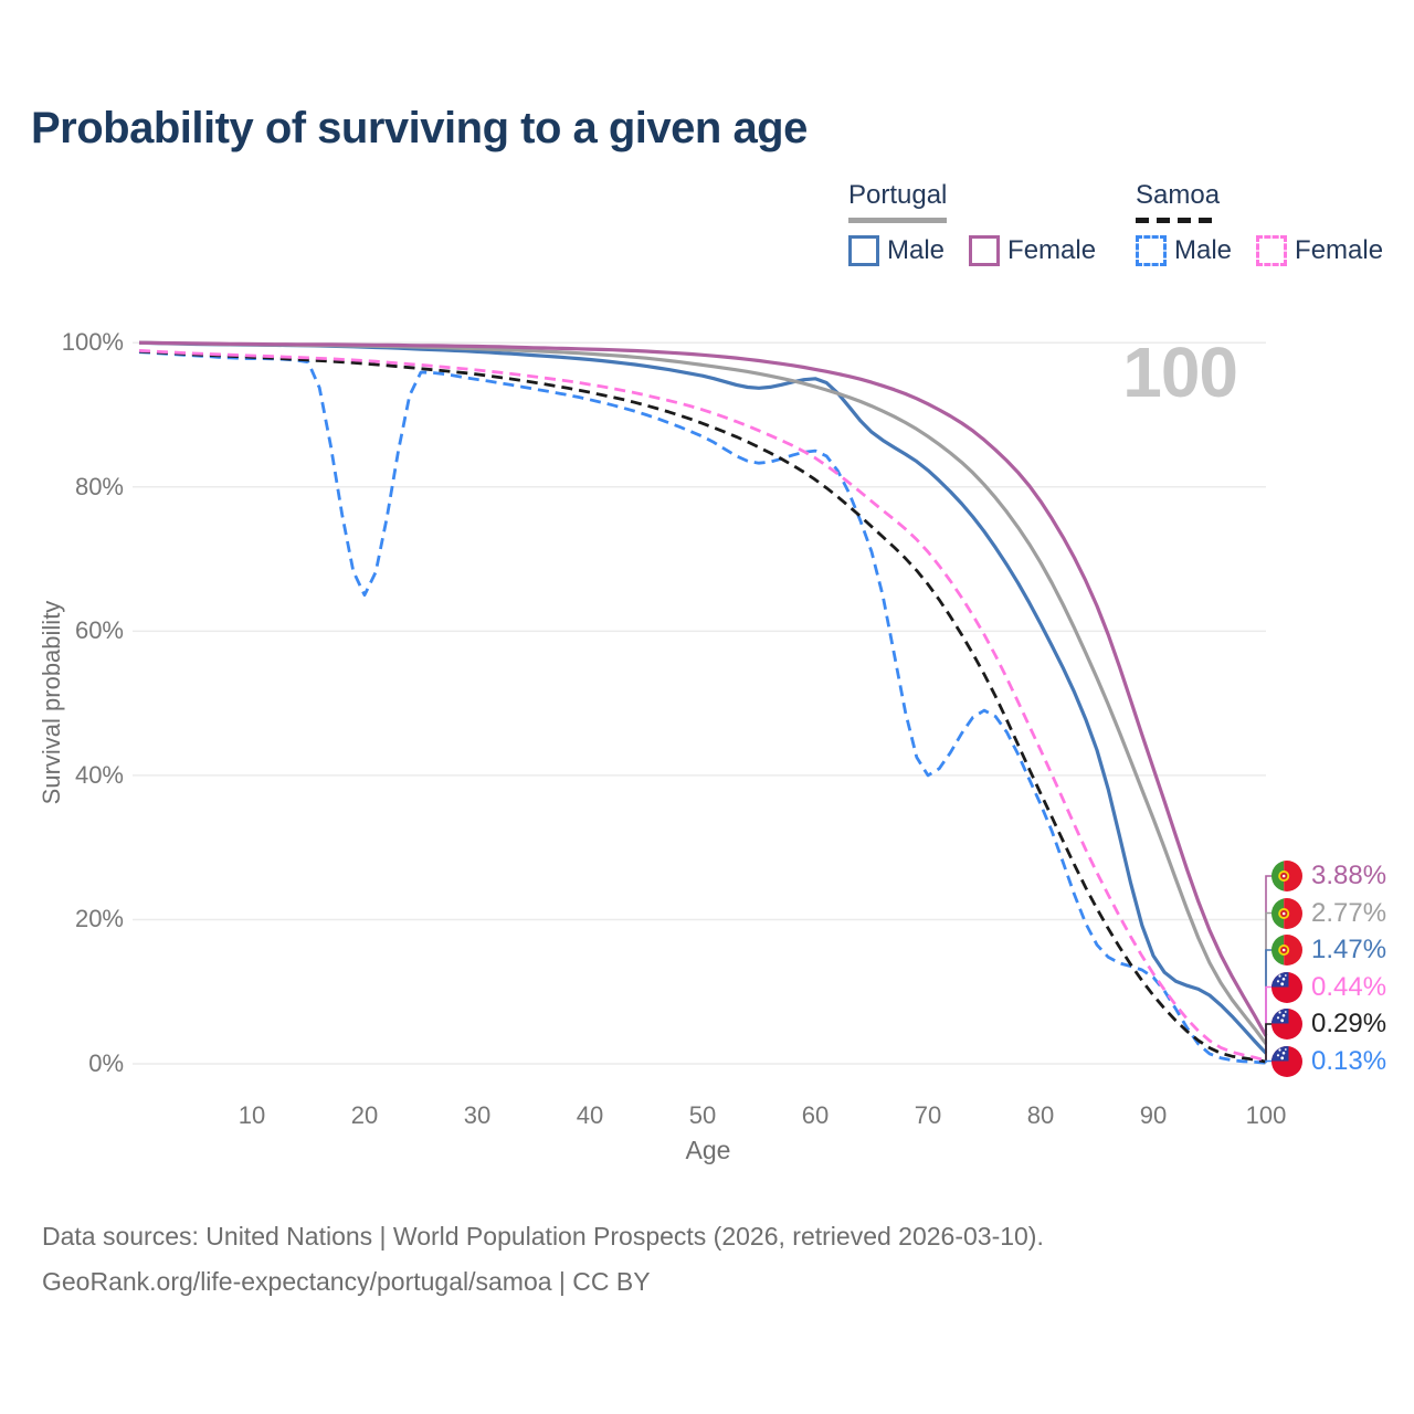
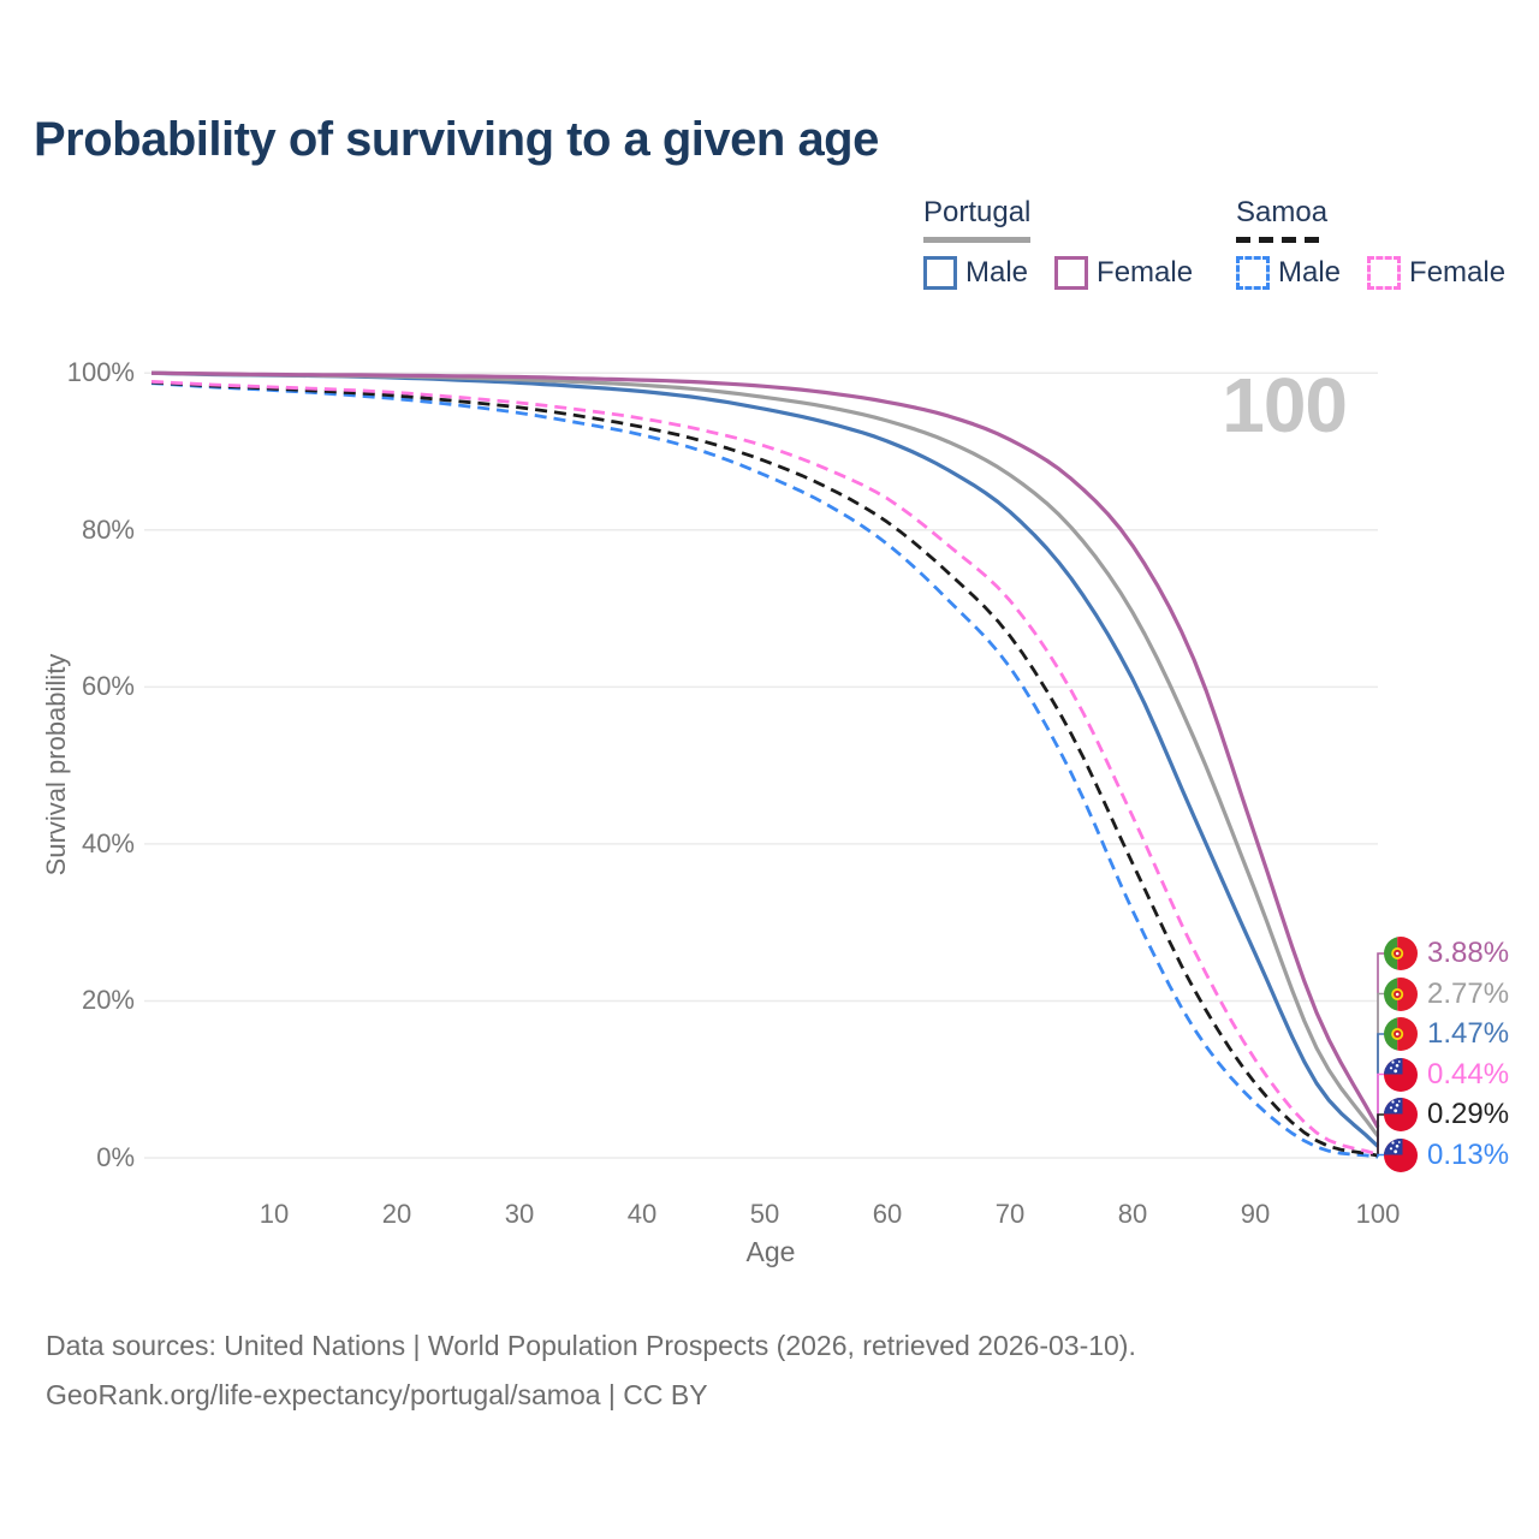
Samoa Male/20: 65% -> 97%
Portugal Male/60: 95% -> 91%
Samoa Male/60: 85% -> 78%
Samoa Male/70: 40% -> 62%
Samoa Male/80: 36% -> 32%
Portugal Male/90: 15% -> 26%
Samoa Male/90: 12% -> 7%
